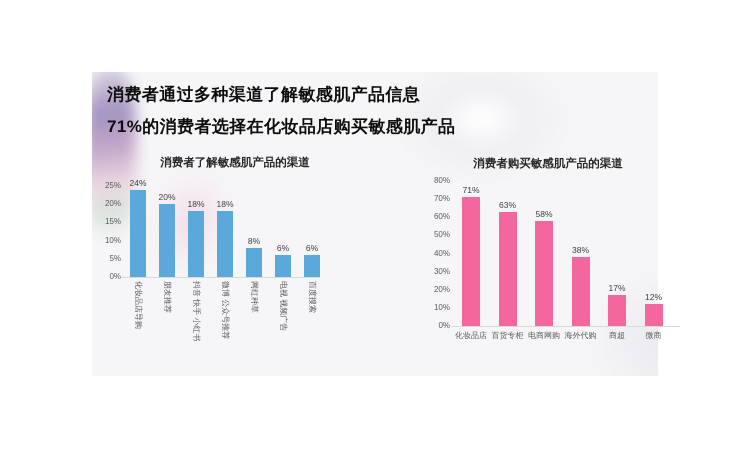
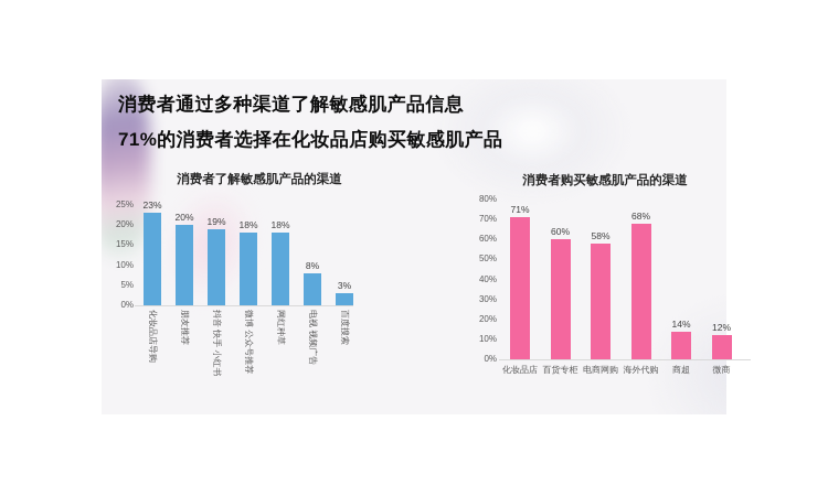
消费者了解敏感肌产品的渠道/化妆品店导购: 24% -> 23%
消费者了解敏感肌产品的渠道/抖音 快手 小红书: 18% -> 19%
消费者了解敏感肌产品的渠道/网红种草: 8% -> 18%
消费者了解敏感肌产品的渠道/电视 视频广告: 6% -> 8%
消费者了解敏感肌产品的渠道/百度搜索: 6% -> 3%
消费者购买敏感肌产品的渠道/百货专柜: 63% -> 60%
消费者购买敏感肌产品的渠道/海外代购: 38% -> 68%
消费者购买敏感肌产品的渠道/商超: 17% -> 14%
